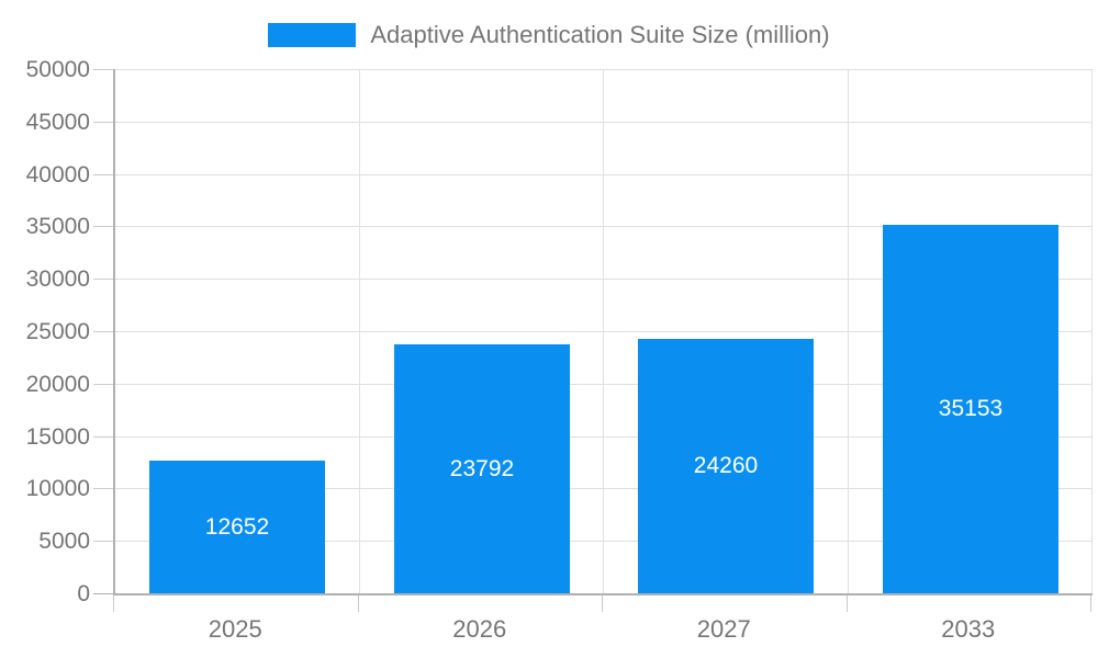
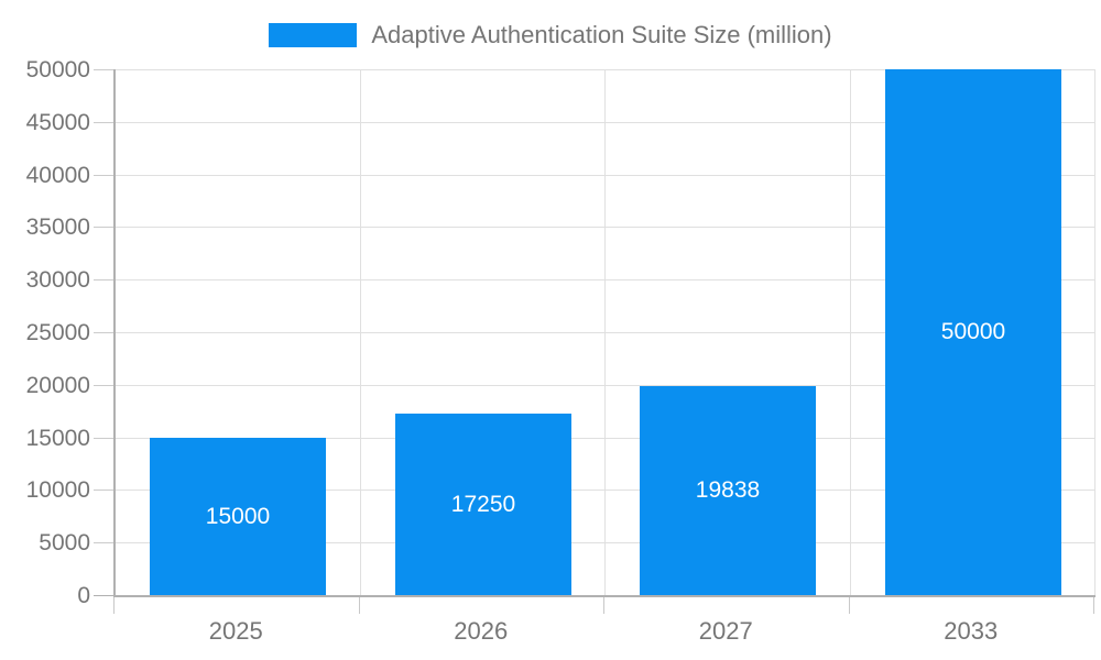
2025: 12652 -> 15000
2026: 23792 -> 17250
2027: 24260 -> 19838
2033: 35153 -> 50000
